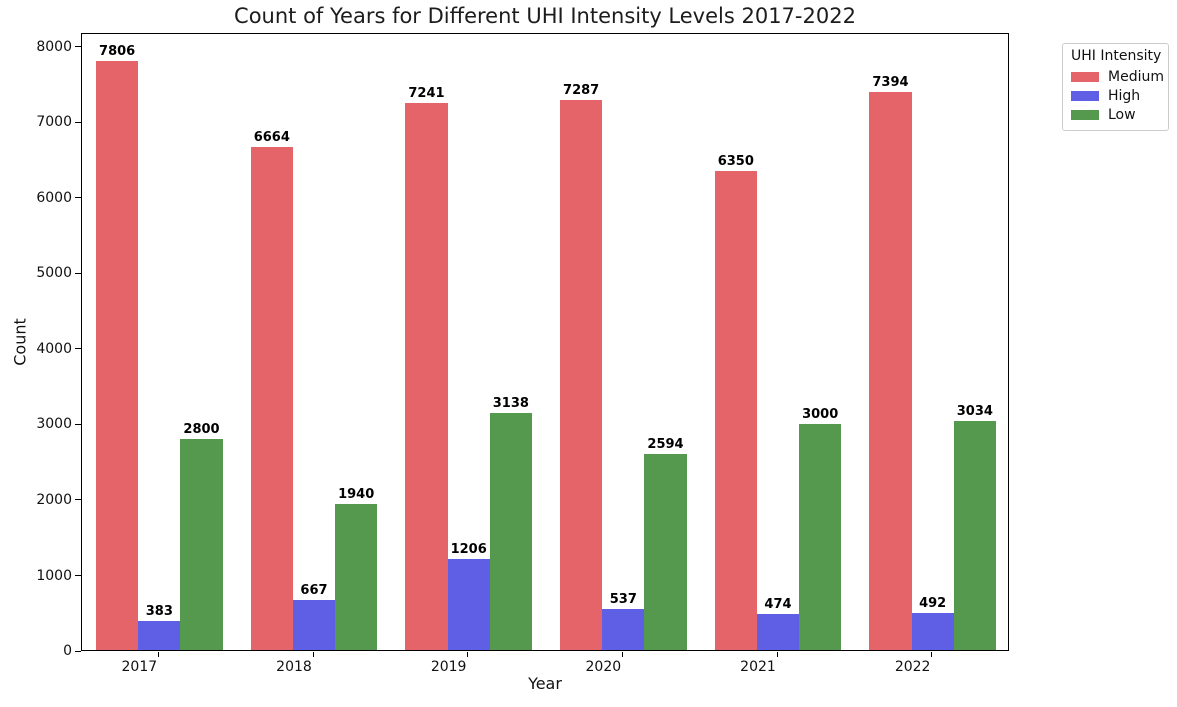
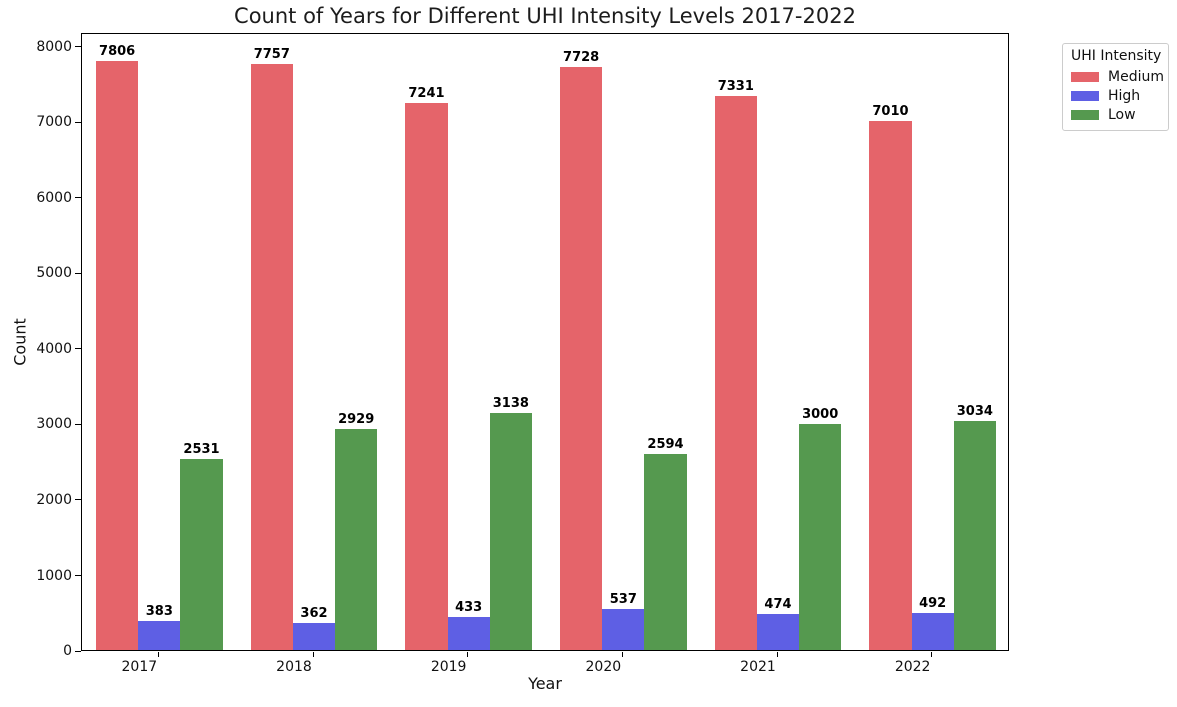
Low/2017: 2800 -> 2531
Medium/2018: 6664 -> 7757
High/2018: 667 -> 362
Low/2018: 1940 -> 2929
High/2019: 1206 -> 433
Medium/2020: 7287 -> 7728
Medium/2021: 6350 -> 7331
Medium/2022: 7394 -> 7010
